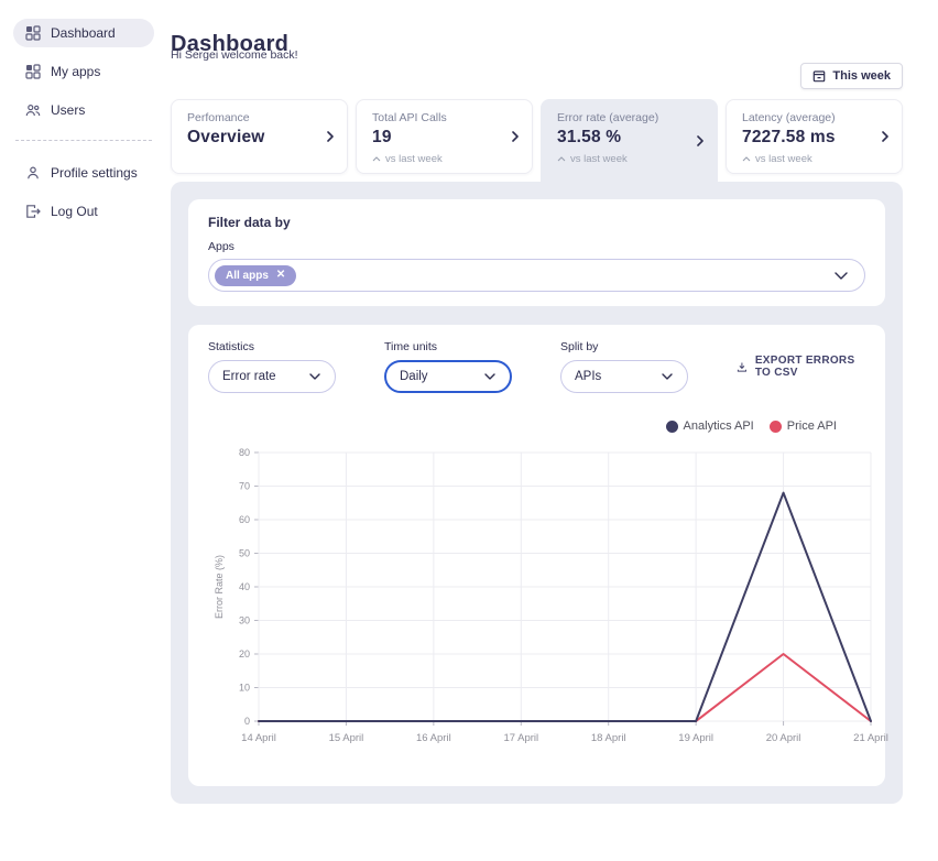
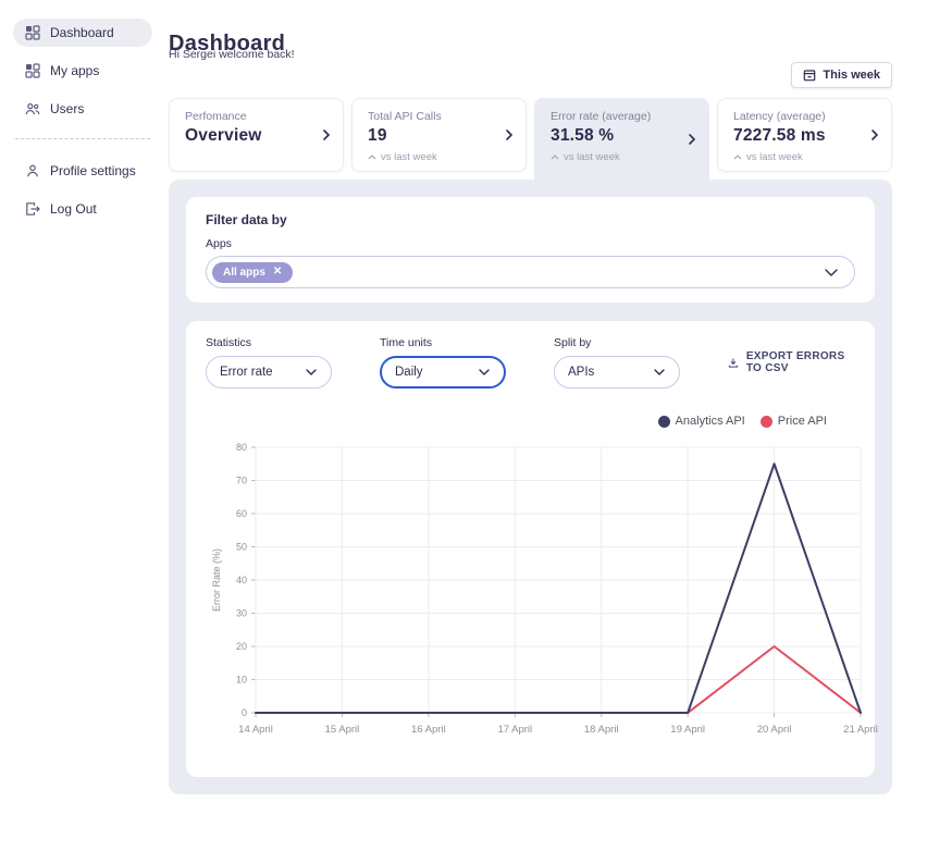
Analytics API/20 April: 68 -> 75
